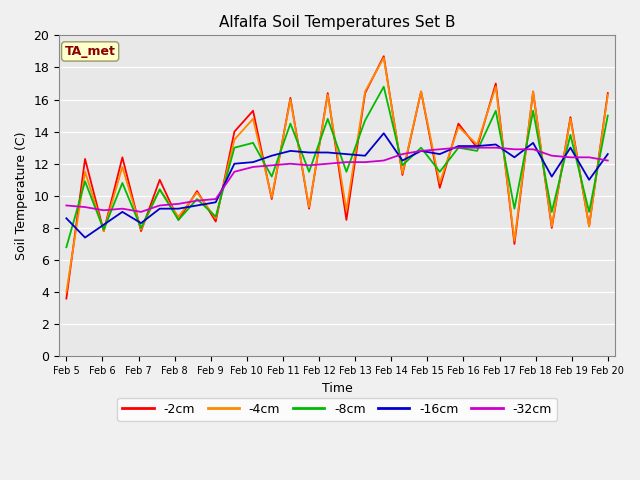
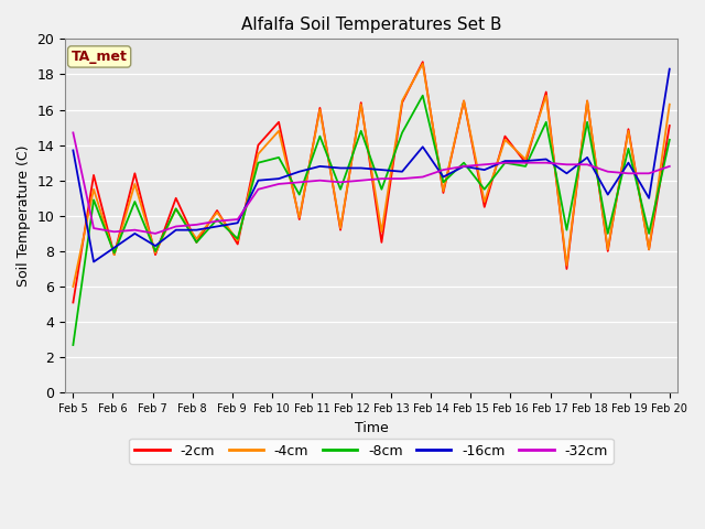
-2cm/Feb 5: 3.6 -> 5.1
-4cm/Feb 5: 4.0 -> 6.0
-8cm/Feb 5: 6.8 -> 2.7
-16cm/Feb 5: 8.6 -> 13.7
-32cm/Feb 5: 9.4 -> 14.7
-2cm/Feb 20: 16.4 -> 15.1
-8cm/Feb 20: 15.0 -> 14.3
-16cm/Feb 20: 12.6 -> 18.3
-32cm/Feb 20: 12.2 -> 12.8
